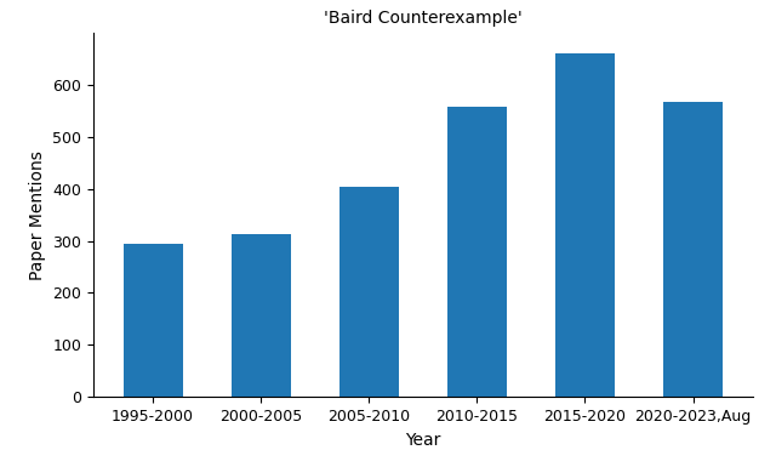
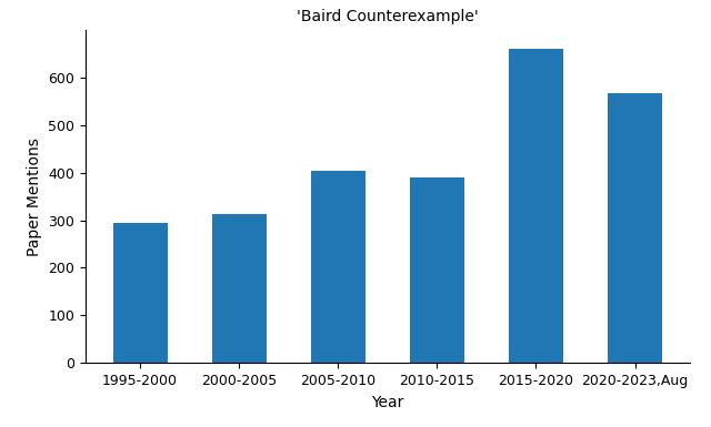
2010-2015: 557 -> 390
